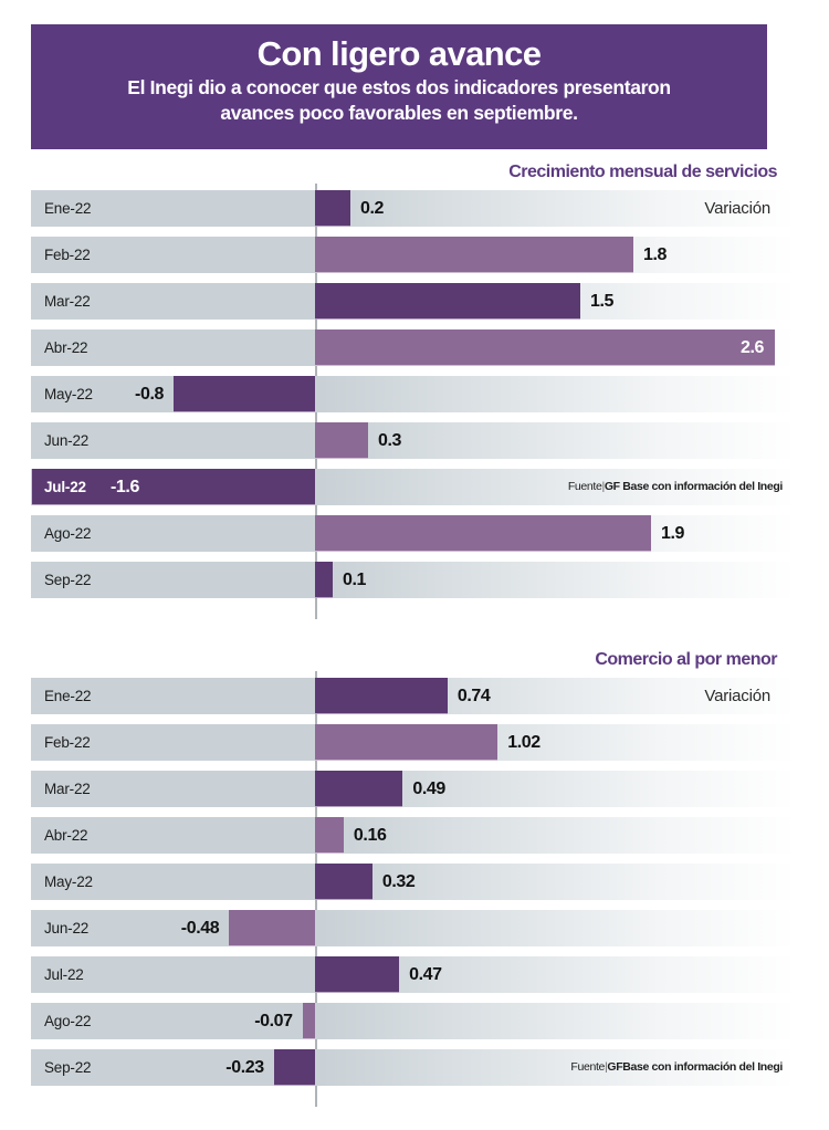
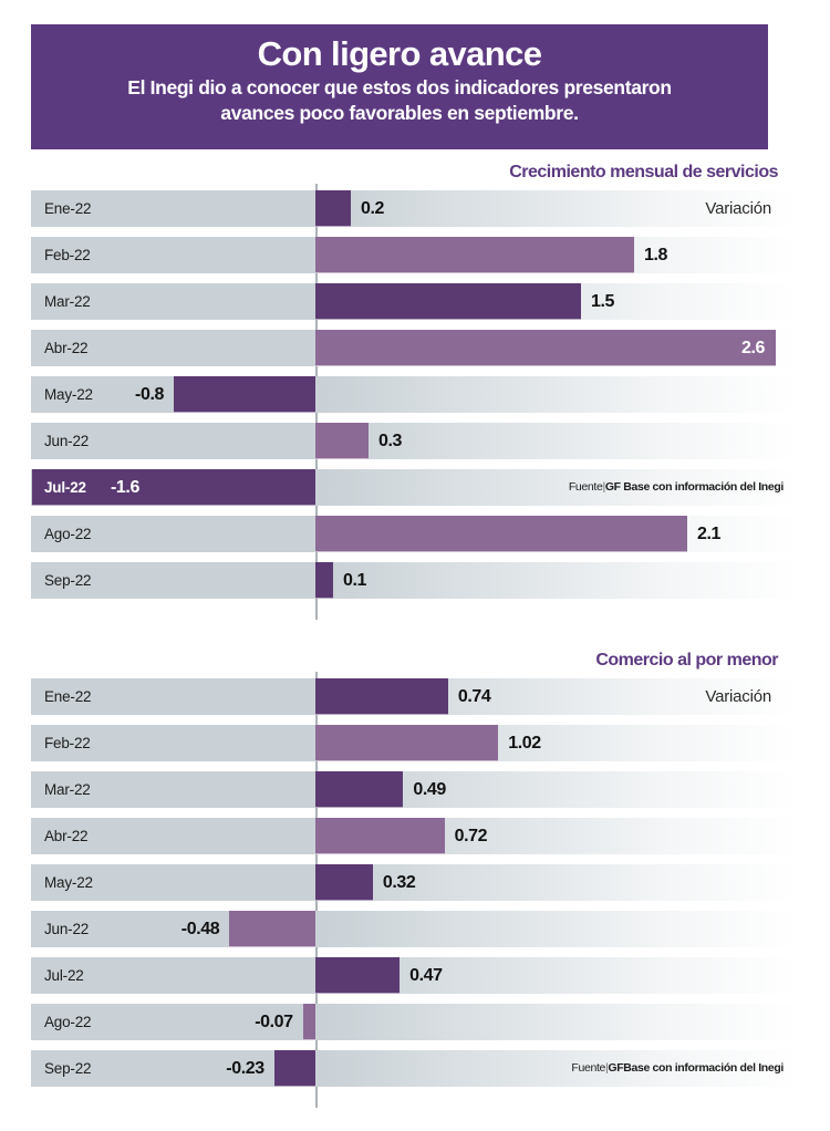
Crecimiento mensual de servicios/Ago-22: 1.9 -> 2.1
Comercio al por menor/Abr-22: 0.16 -> 0.72
